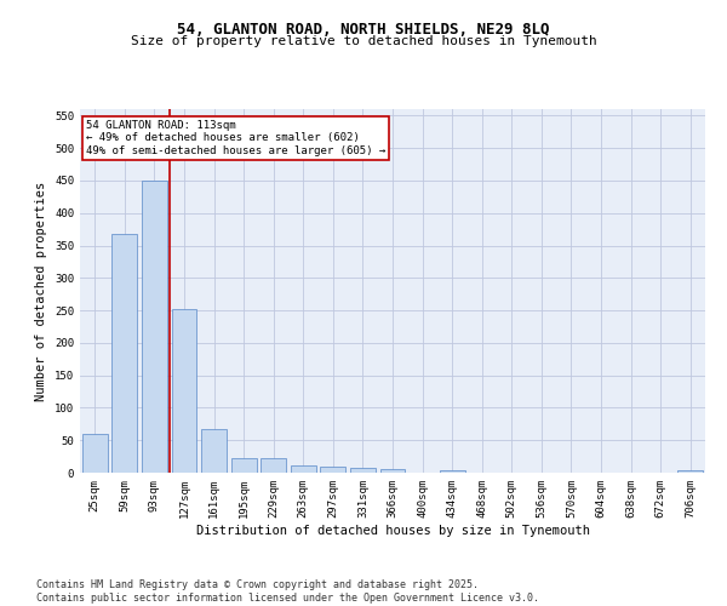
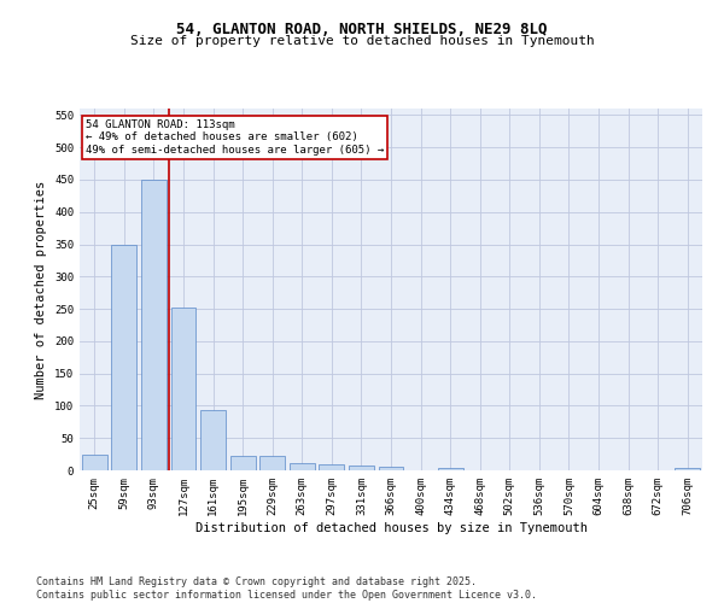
25sqm: 60 -> 25
59sqm: 368 -> 350
161sqm: 68 -> 93
